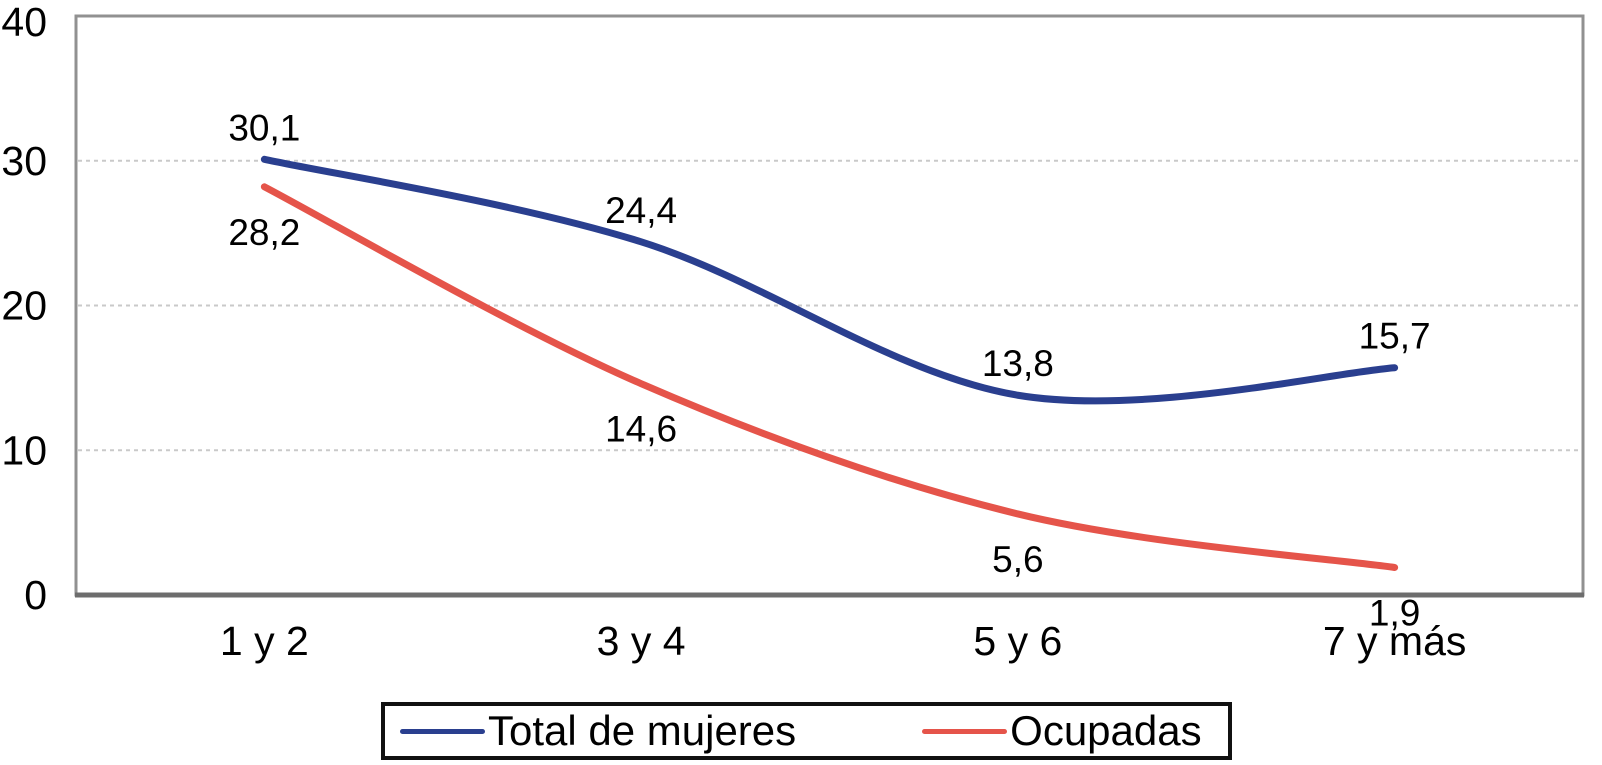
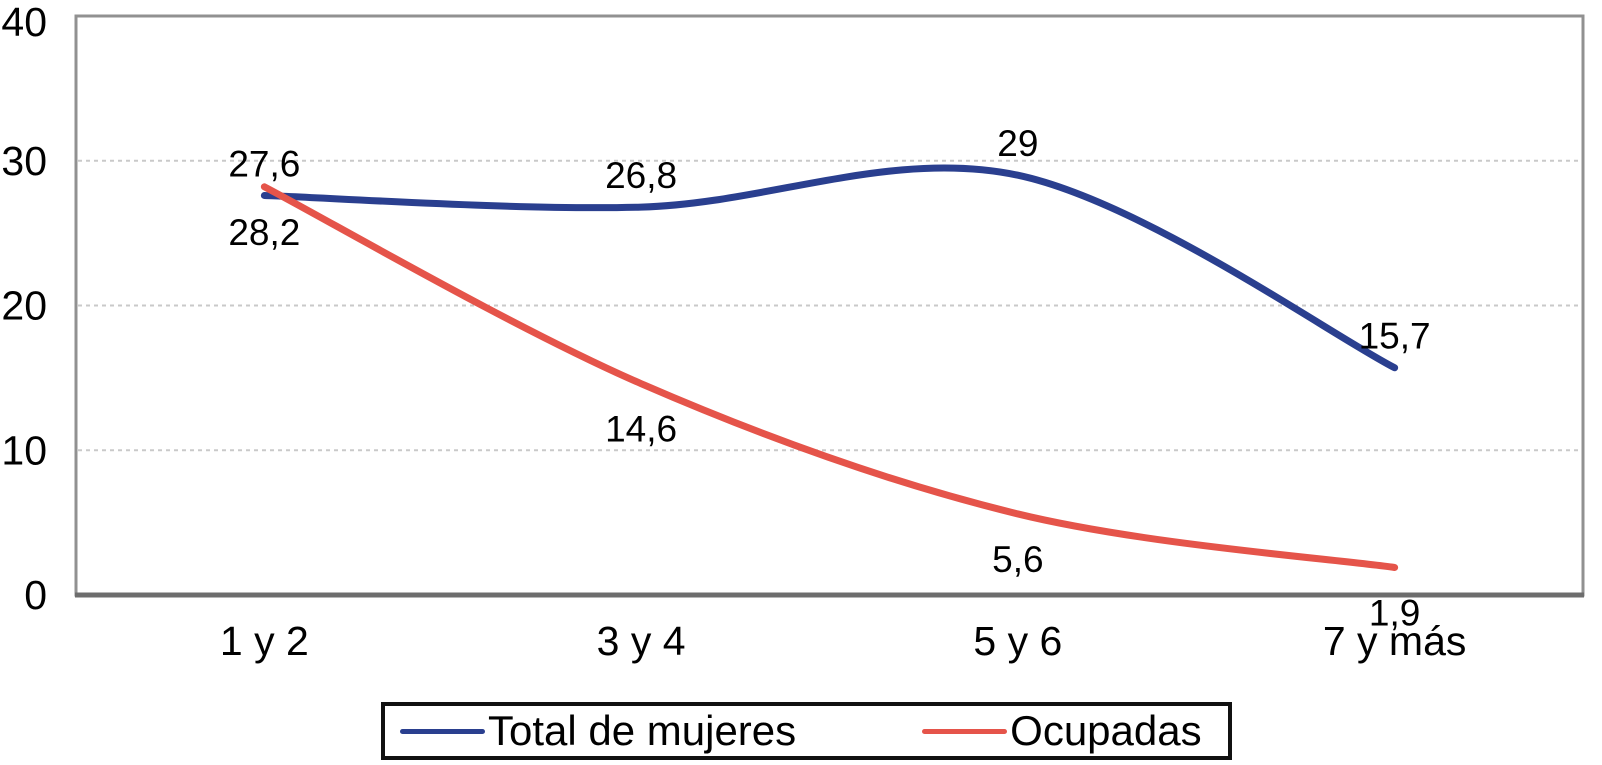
Total de mujeres/1 y 2: 30,1 -> 27,6
Total de mujeres/3 y 4: 24,4 -> 26,8
Total de mujeres/5 y 6: 13,8 -> 29
